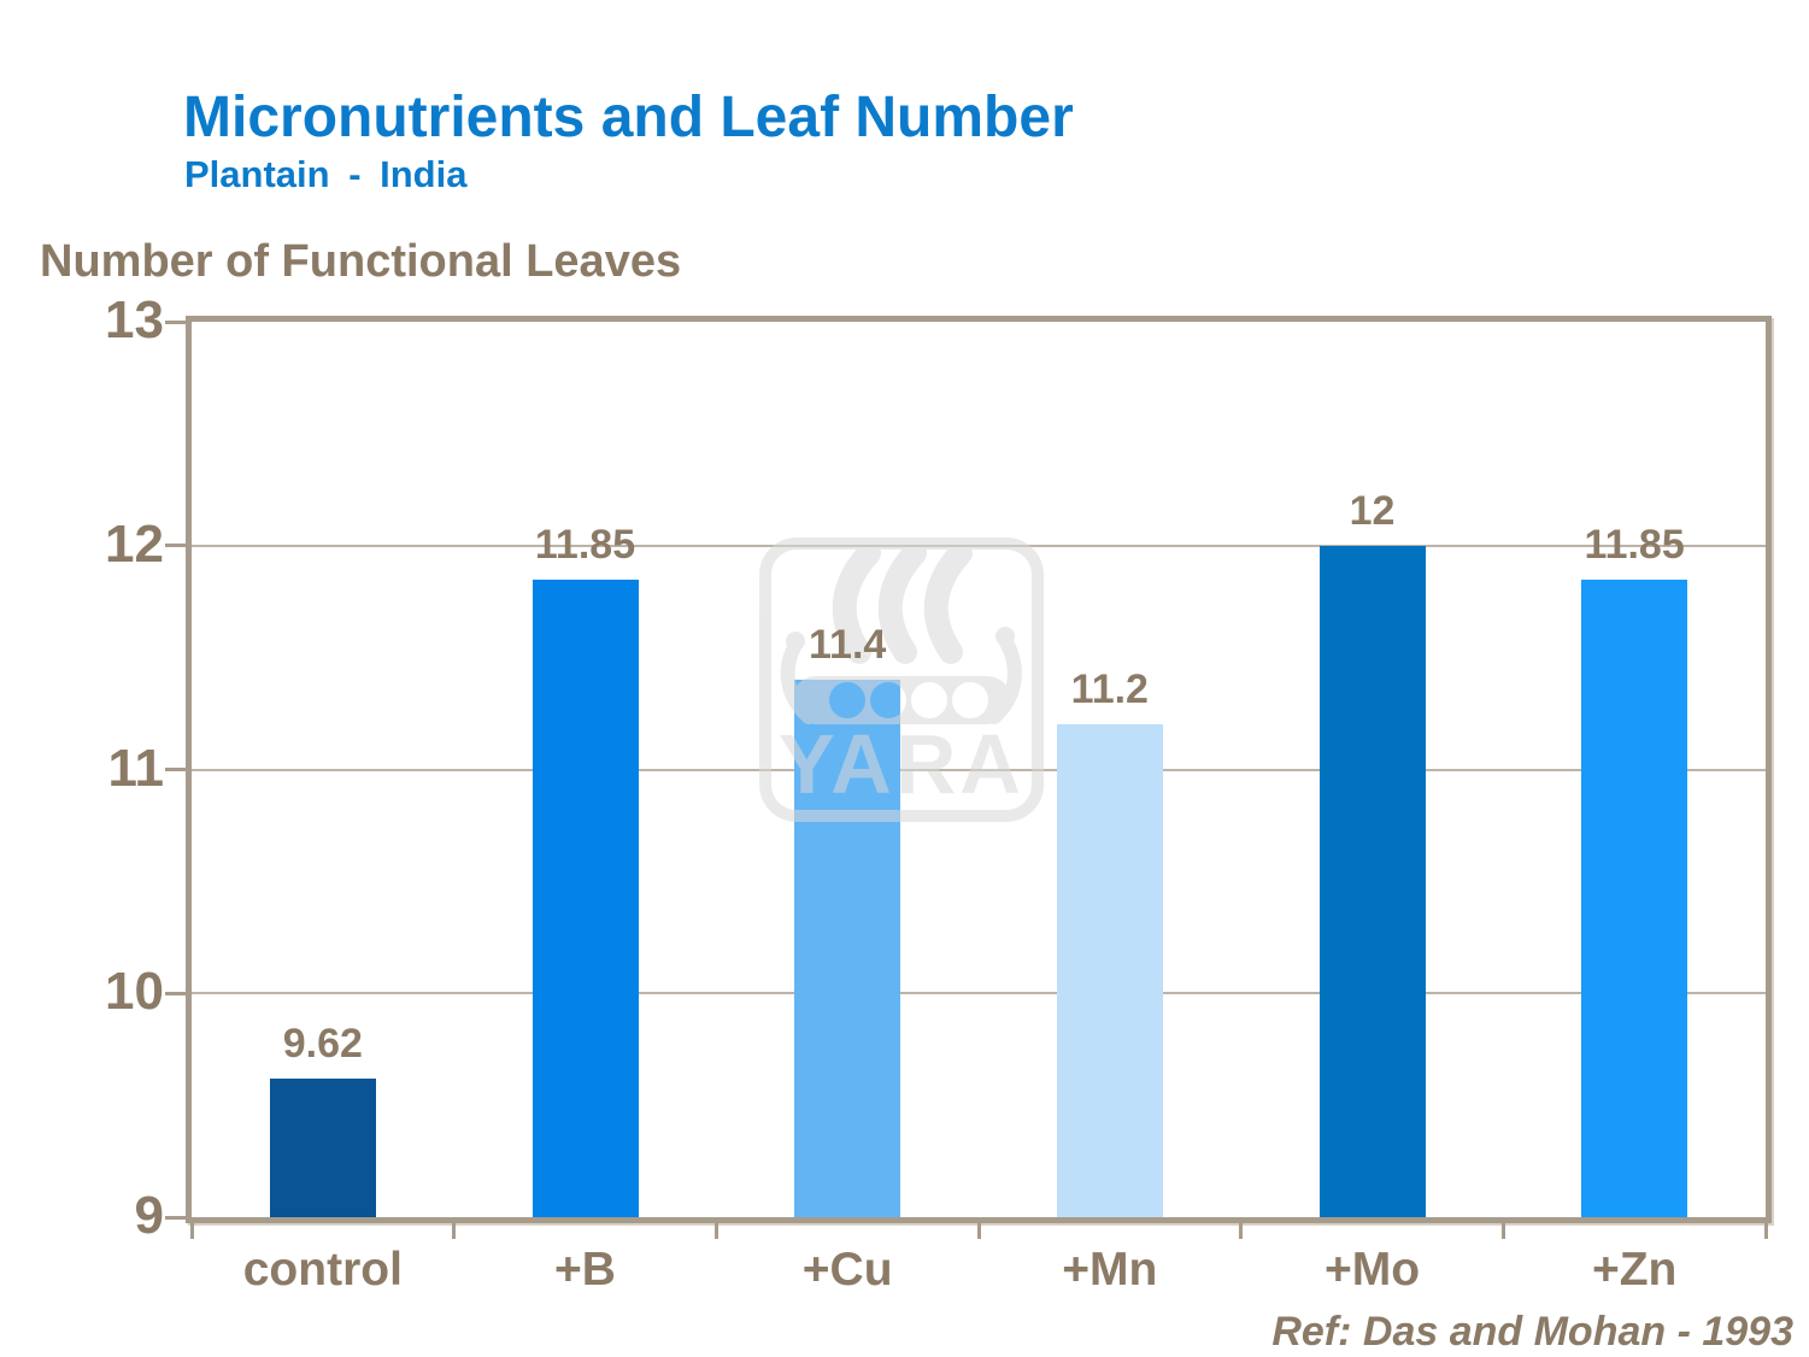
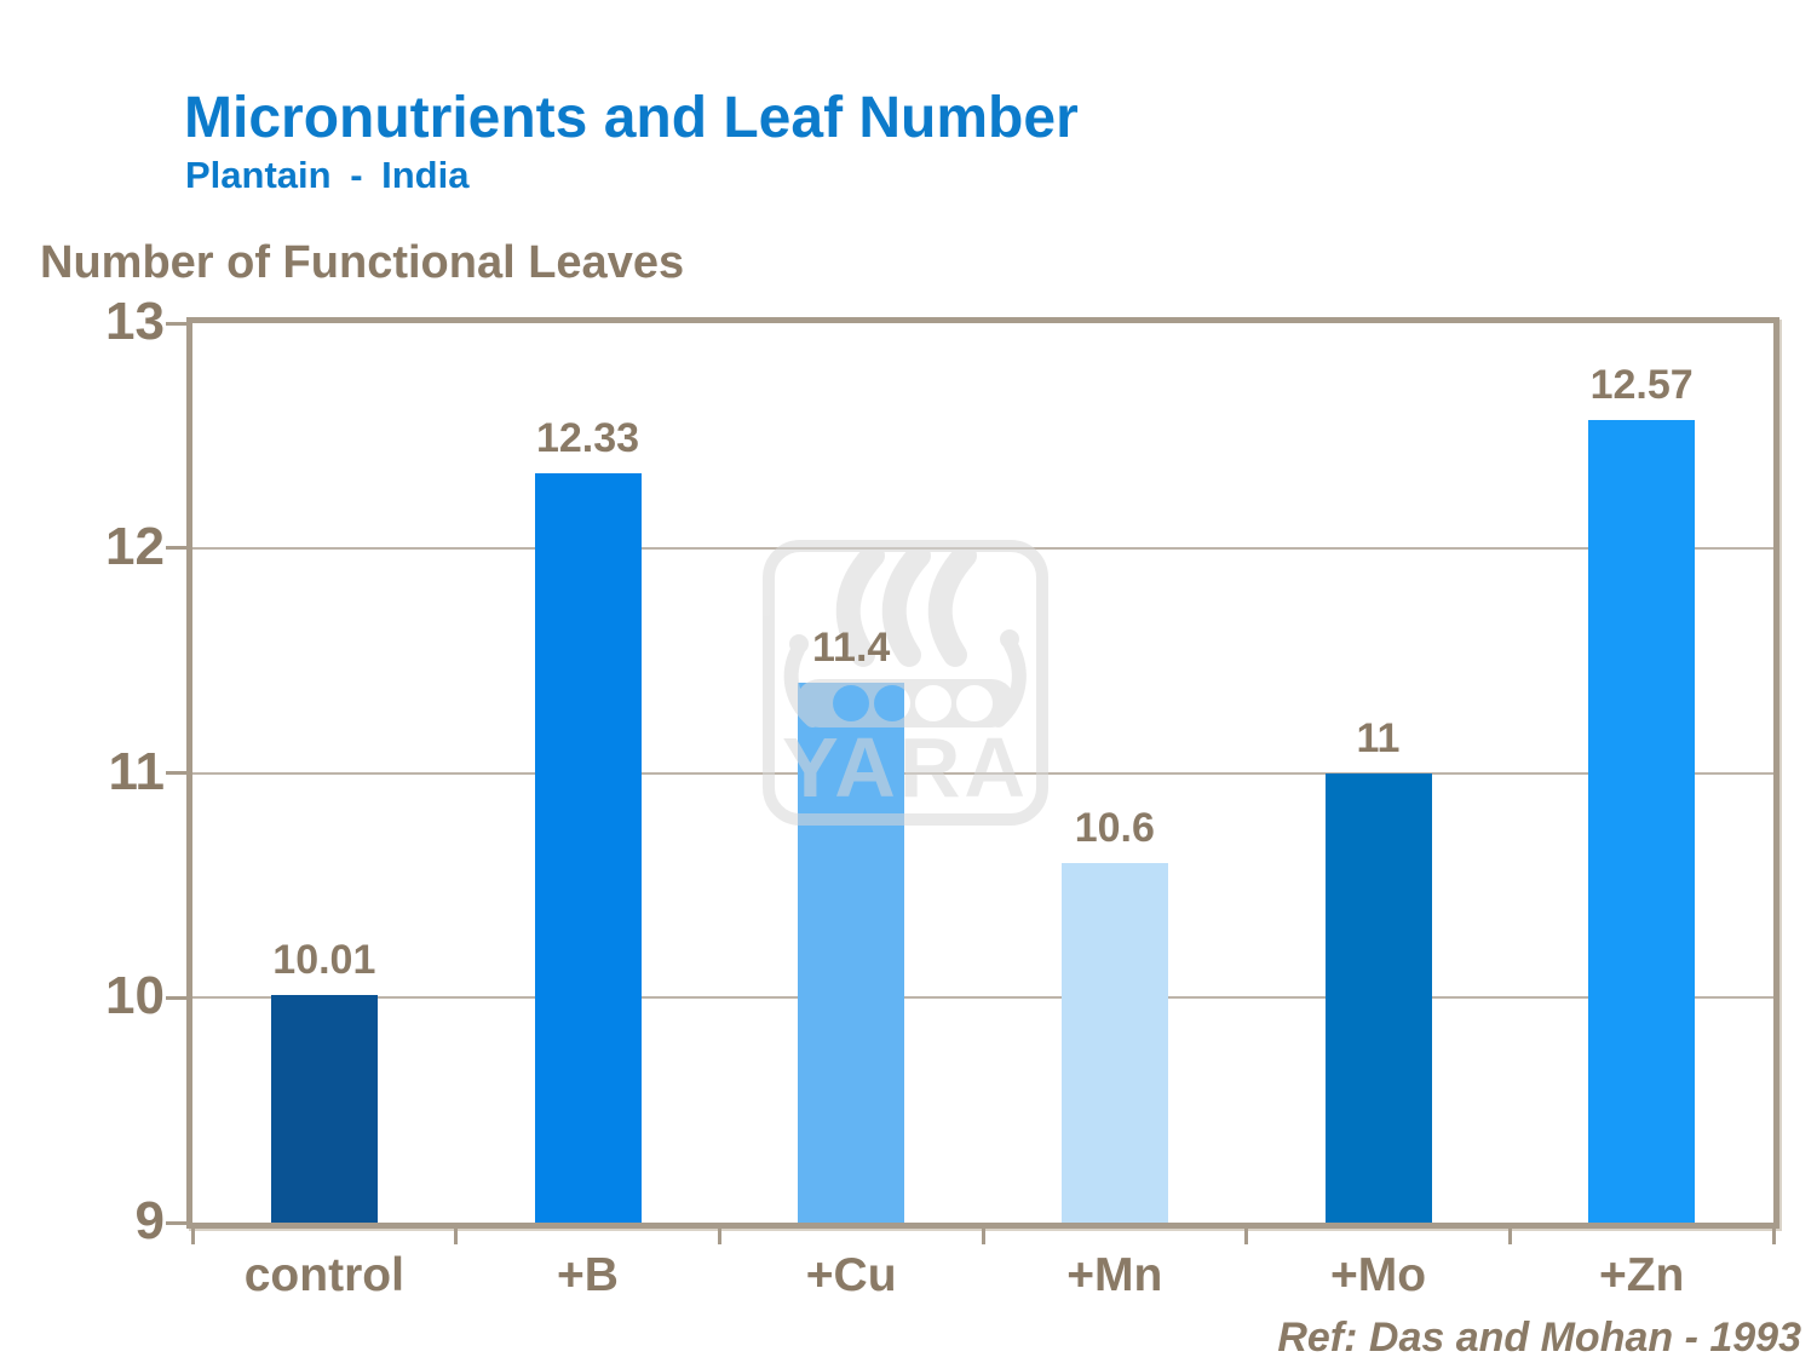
control: 9.62 -> 10.01
+B: 11.85 -> 12.33
+Mn: 11.2 -> 10.6
+Mo: 12 -> 11
+Zn: 11.85 -> 12.57
